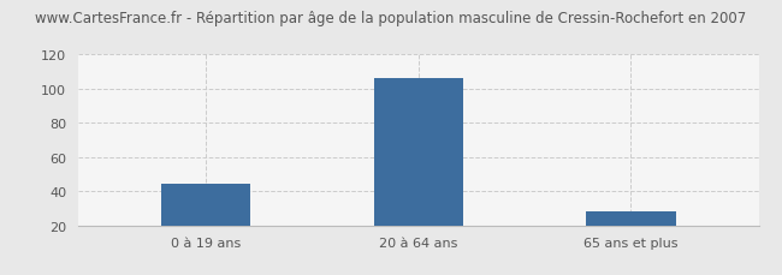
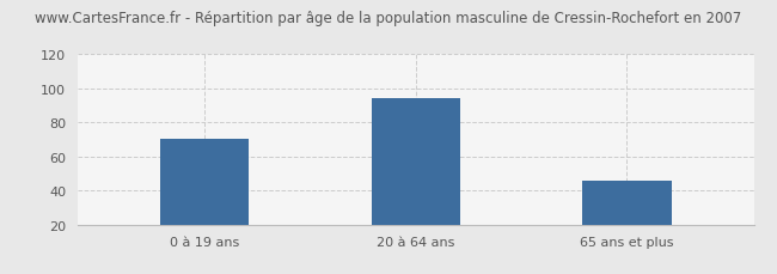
0 à 19 ans: 44 -> 70
20 à 64 ans: 106 -> 94
65 ans et plus: 28 -> 46
